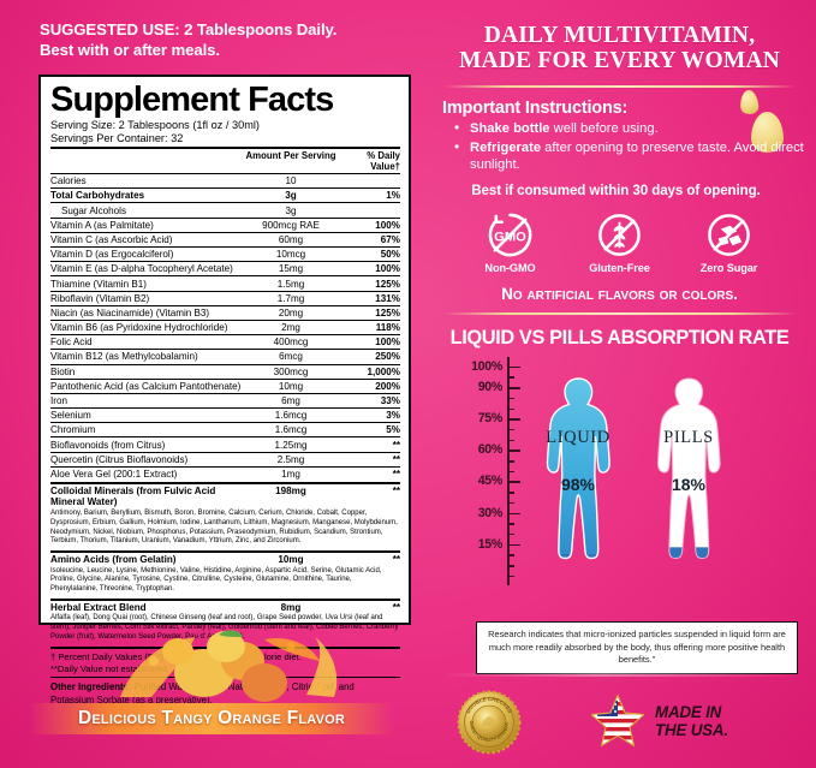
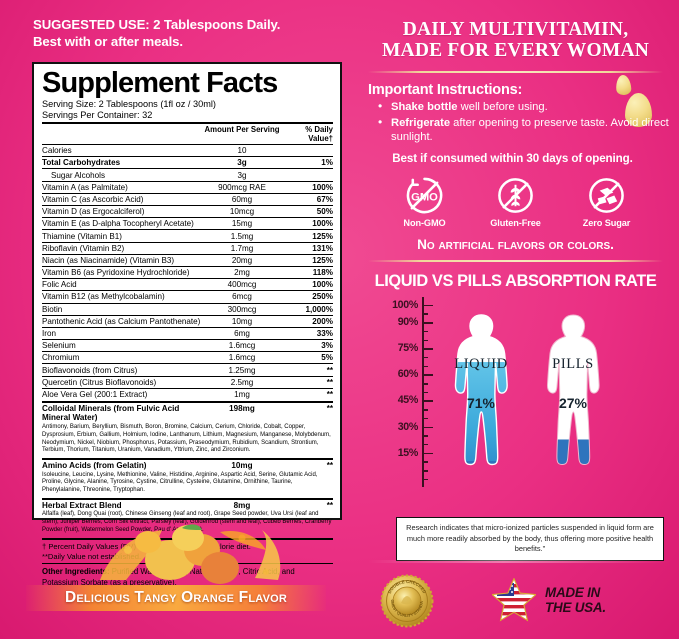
LIQUID: 98% -> 71%
PILLS: 18% -> 27%
